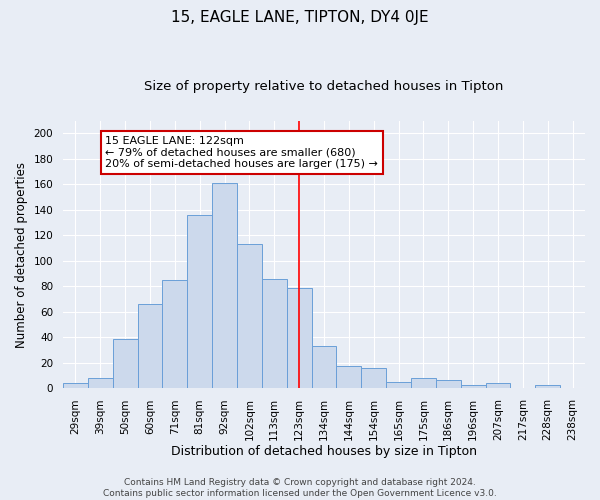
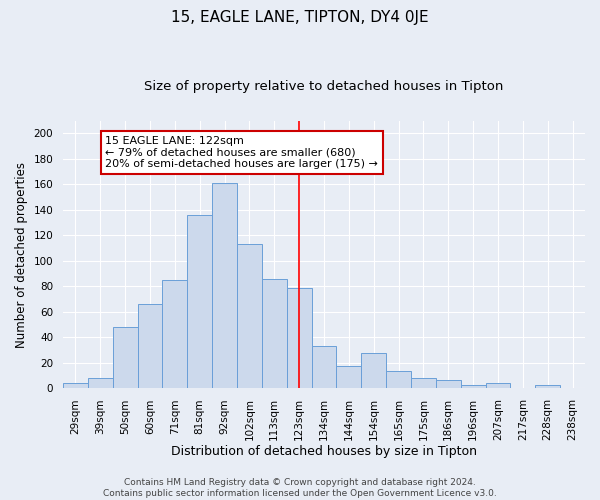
50sqm: 39 -> 48
154sqm: 16 -> 28
165sqm: 5 -> 14
